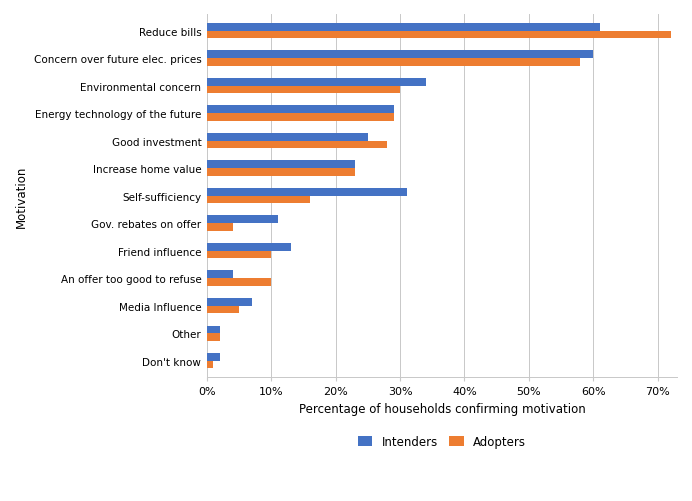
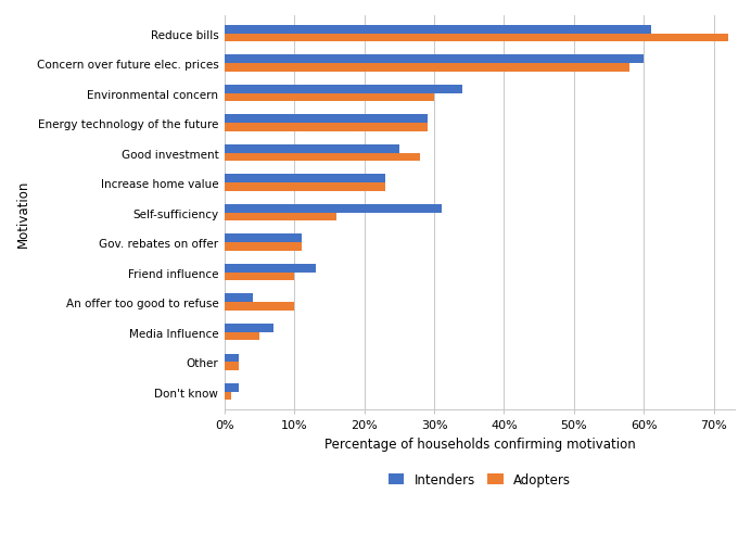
Adopters/Gov. rebates on offer: 4% -> 11%
